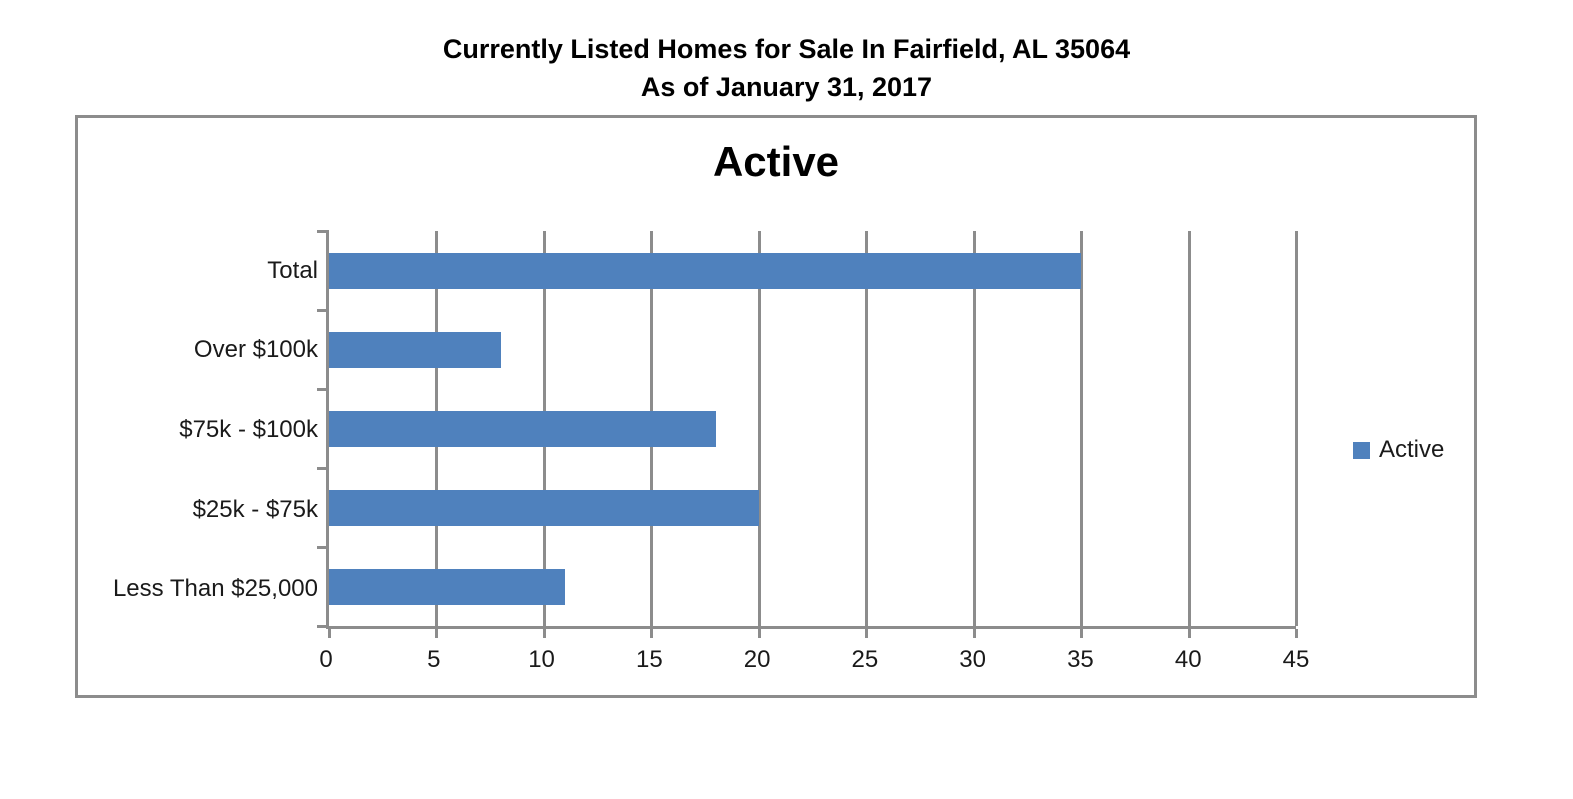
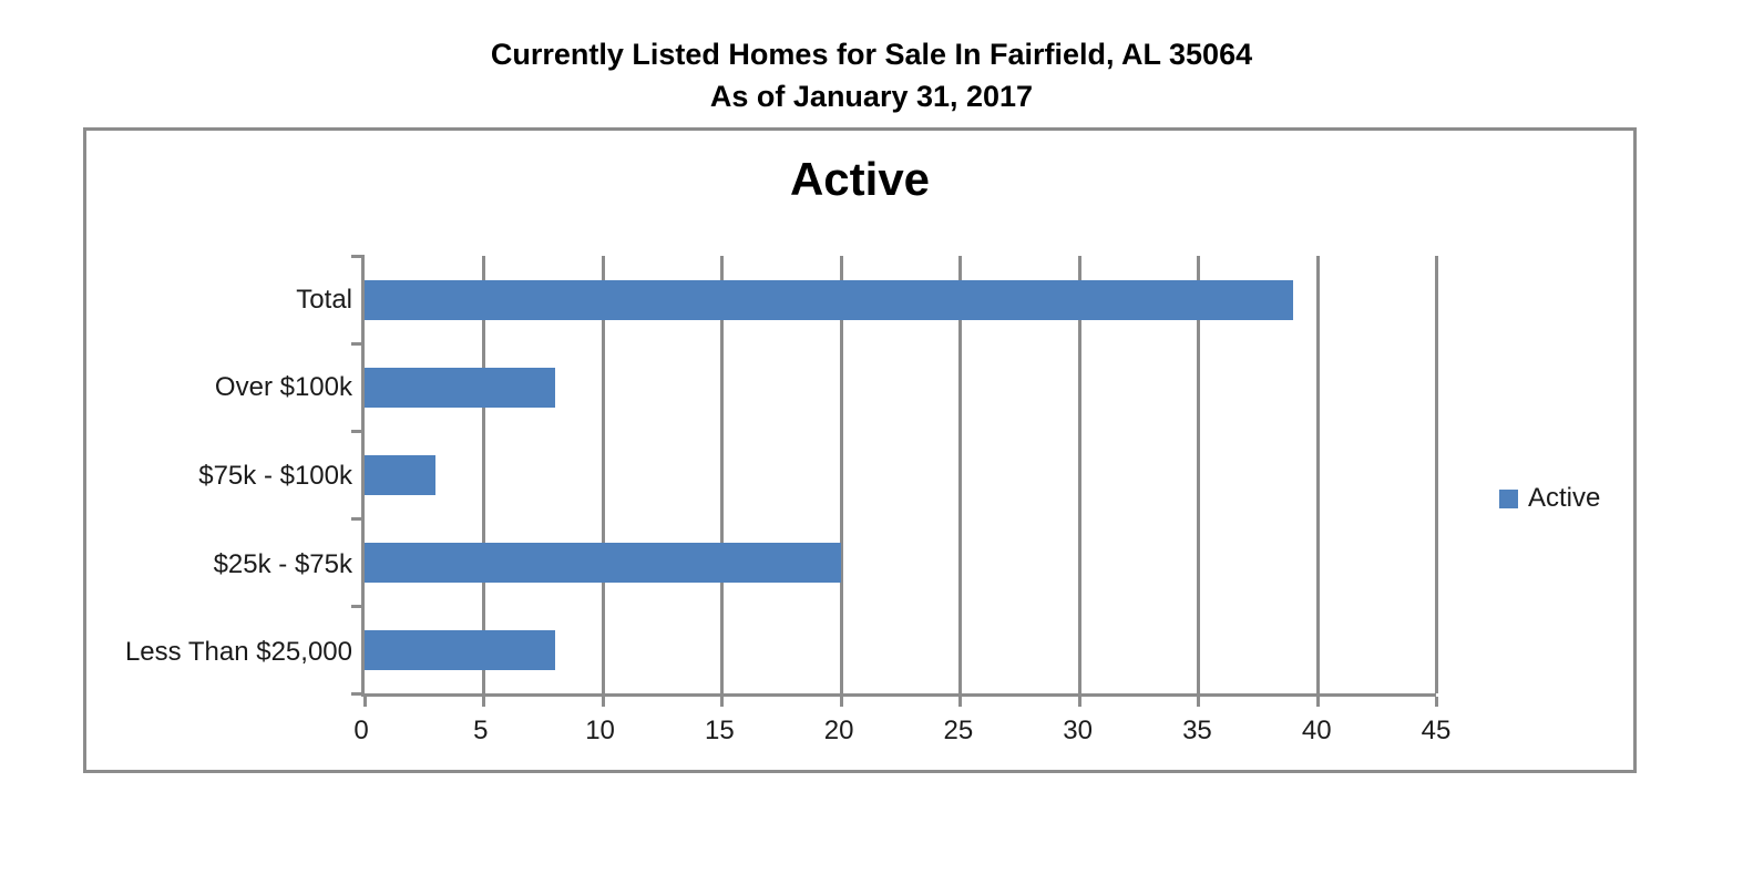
Total: 35 -> 39
$75k - $100k: 18 -> 3
Less Than $25,000: 11 -> 8
